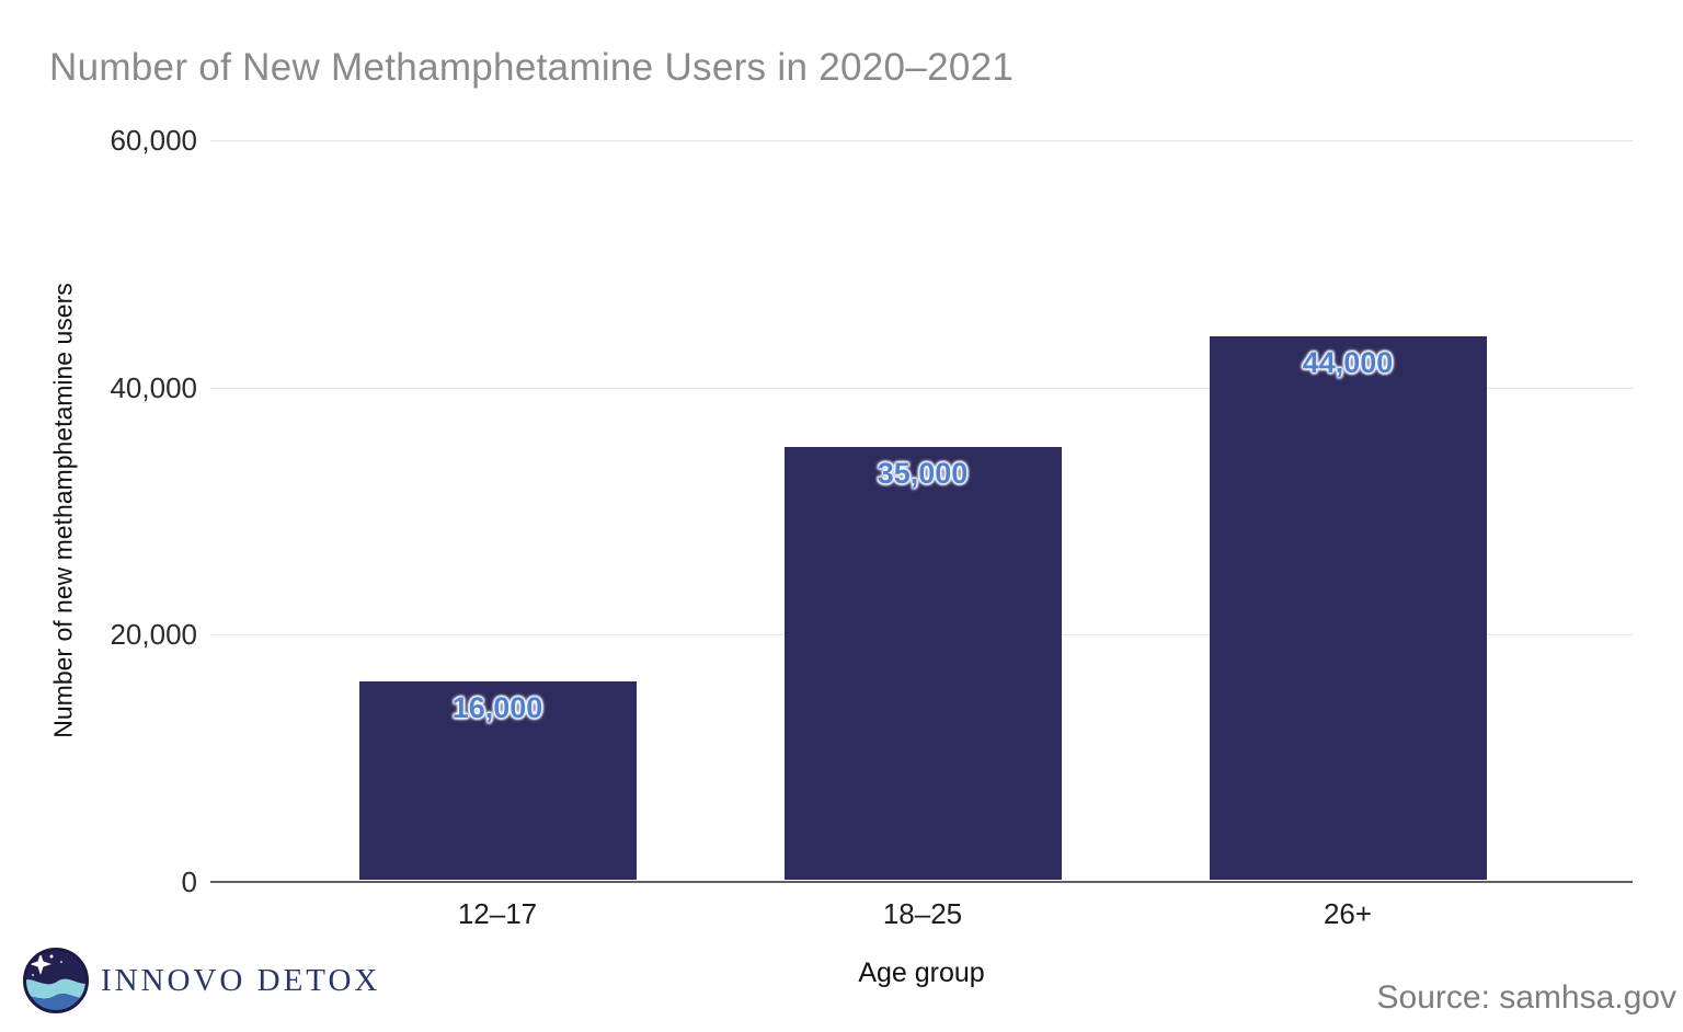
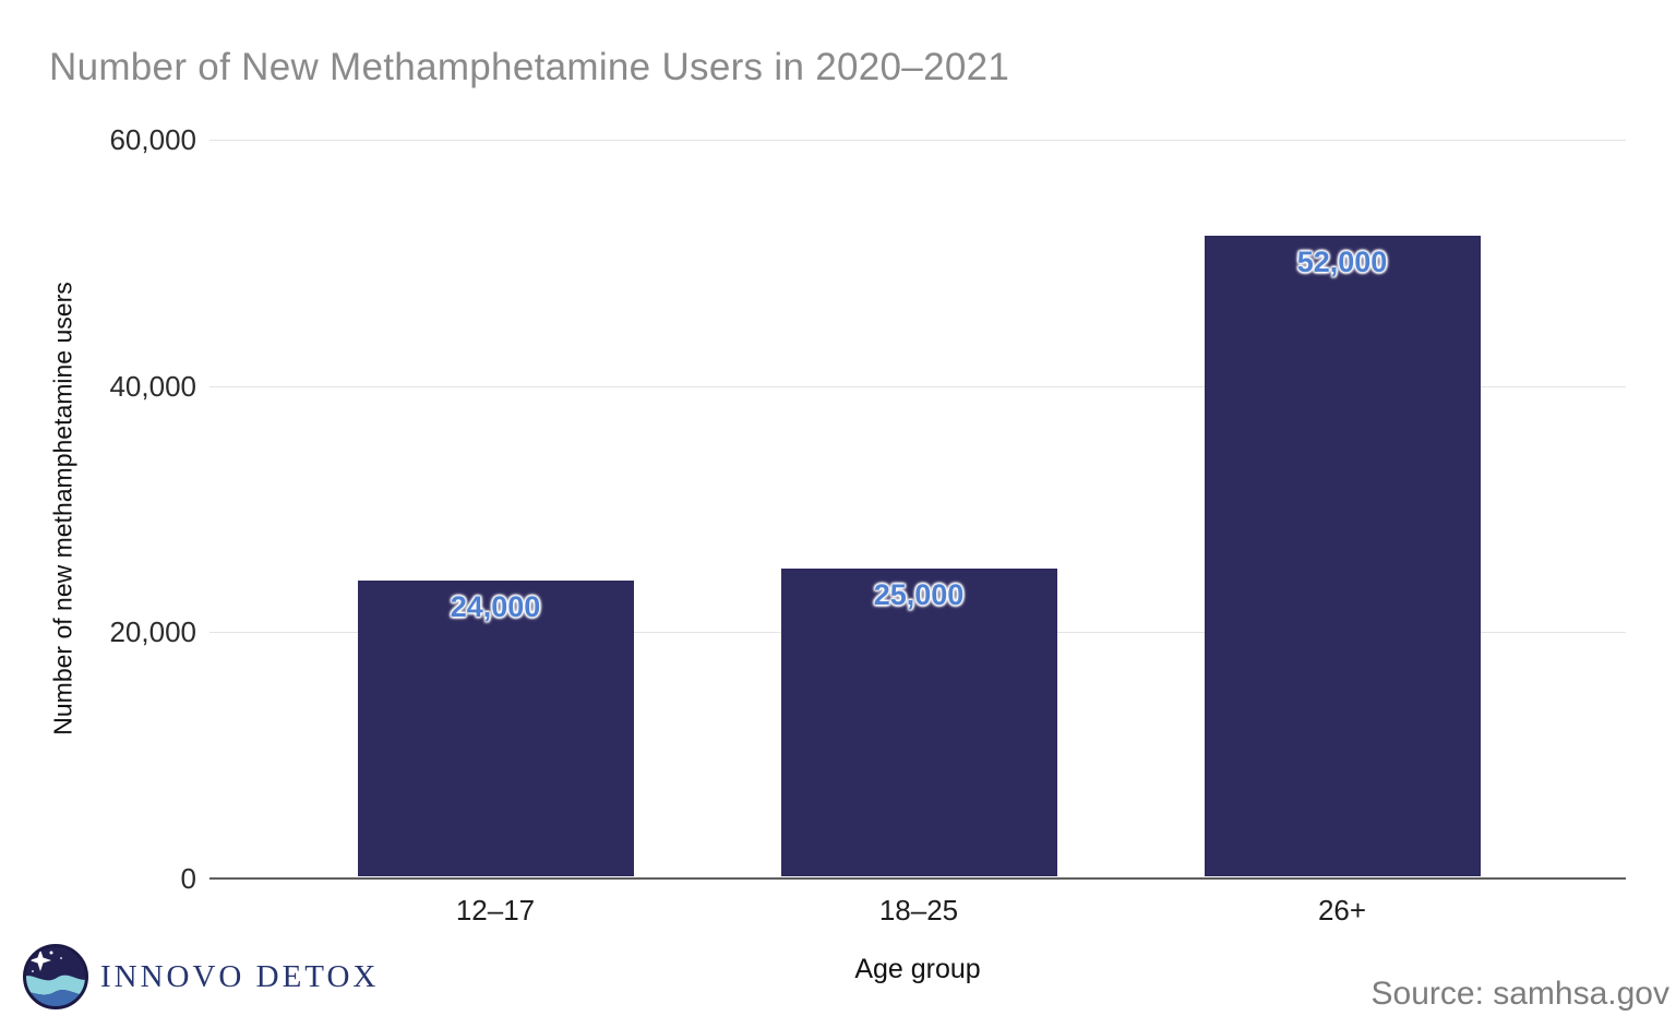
12–17: 16,000 -> 24,000
18–25: 35,000 -> 25,000
26+: 44,000 -> 52,000
